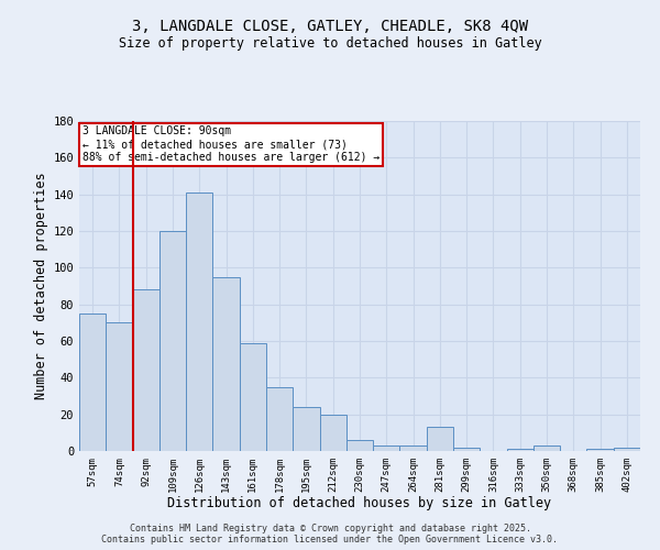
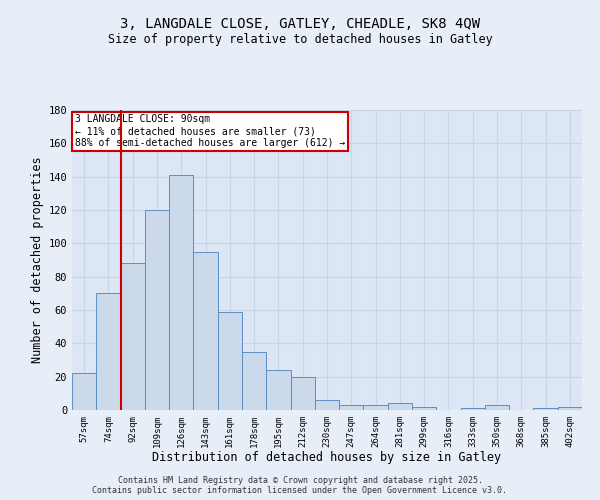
57sqm: 75 -> 22
281sqm: 13 -> 4
